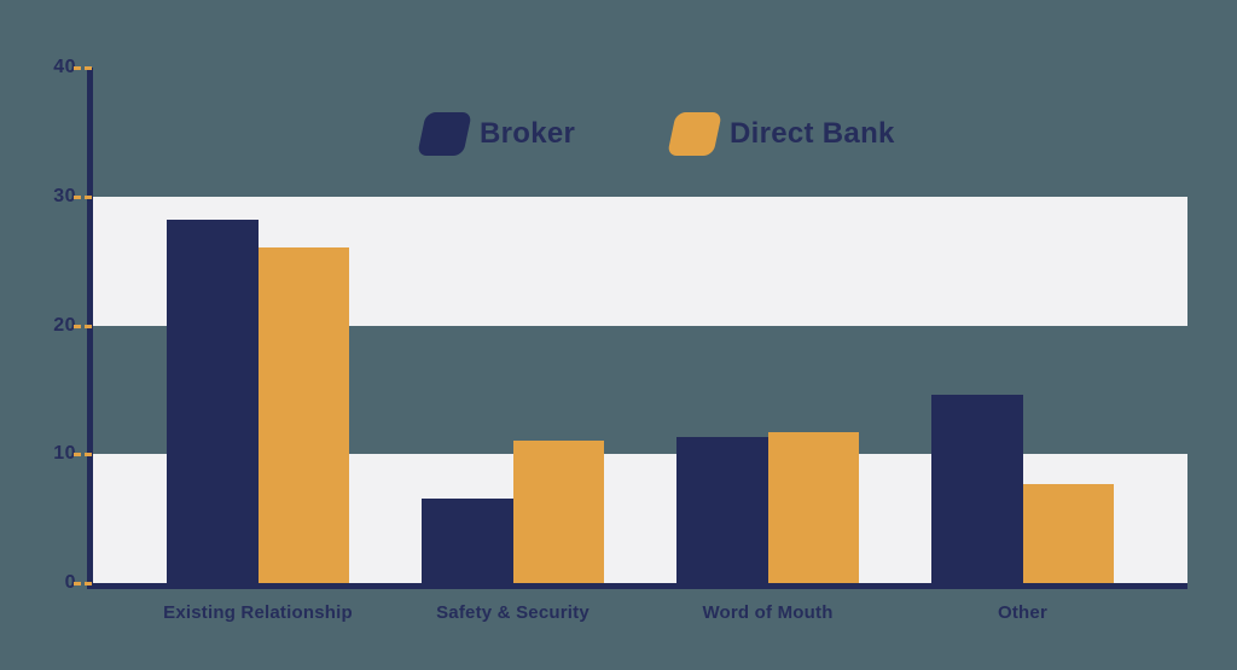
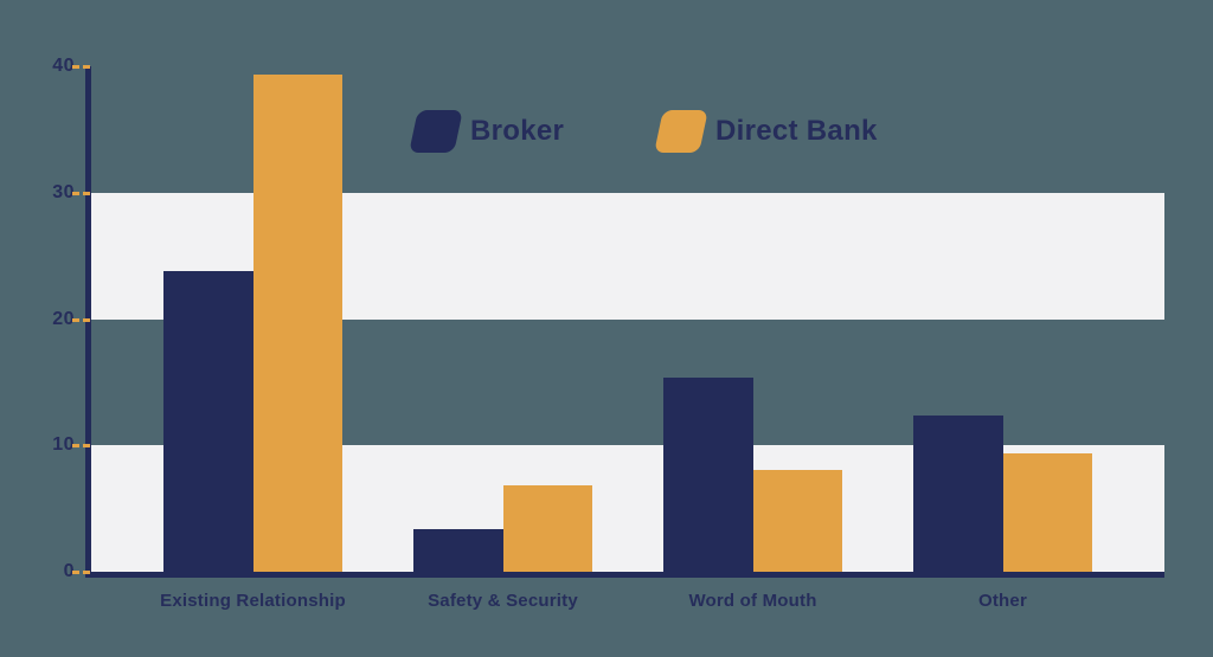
Broker/Existing Relationship: 28.2 -> 23.8
Direct Bank/Existing Relationship: 26.0 -> 39.3
Broker/Safety & Security: 6.6 -> 3.4
Direct Bank/Safety & Security: 11.1 -> 6.8
Broker/Word of Mouth: 11.3 -> 15.4
Direct Bank/Word of Mouth: 11.7 -> 8.1
Broker/Other: 14.6 -> 12.4
Direct Bank/Other: 7.7 -> 9.4
